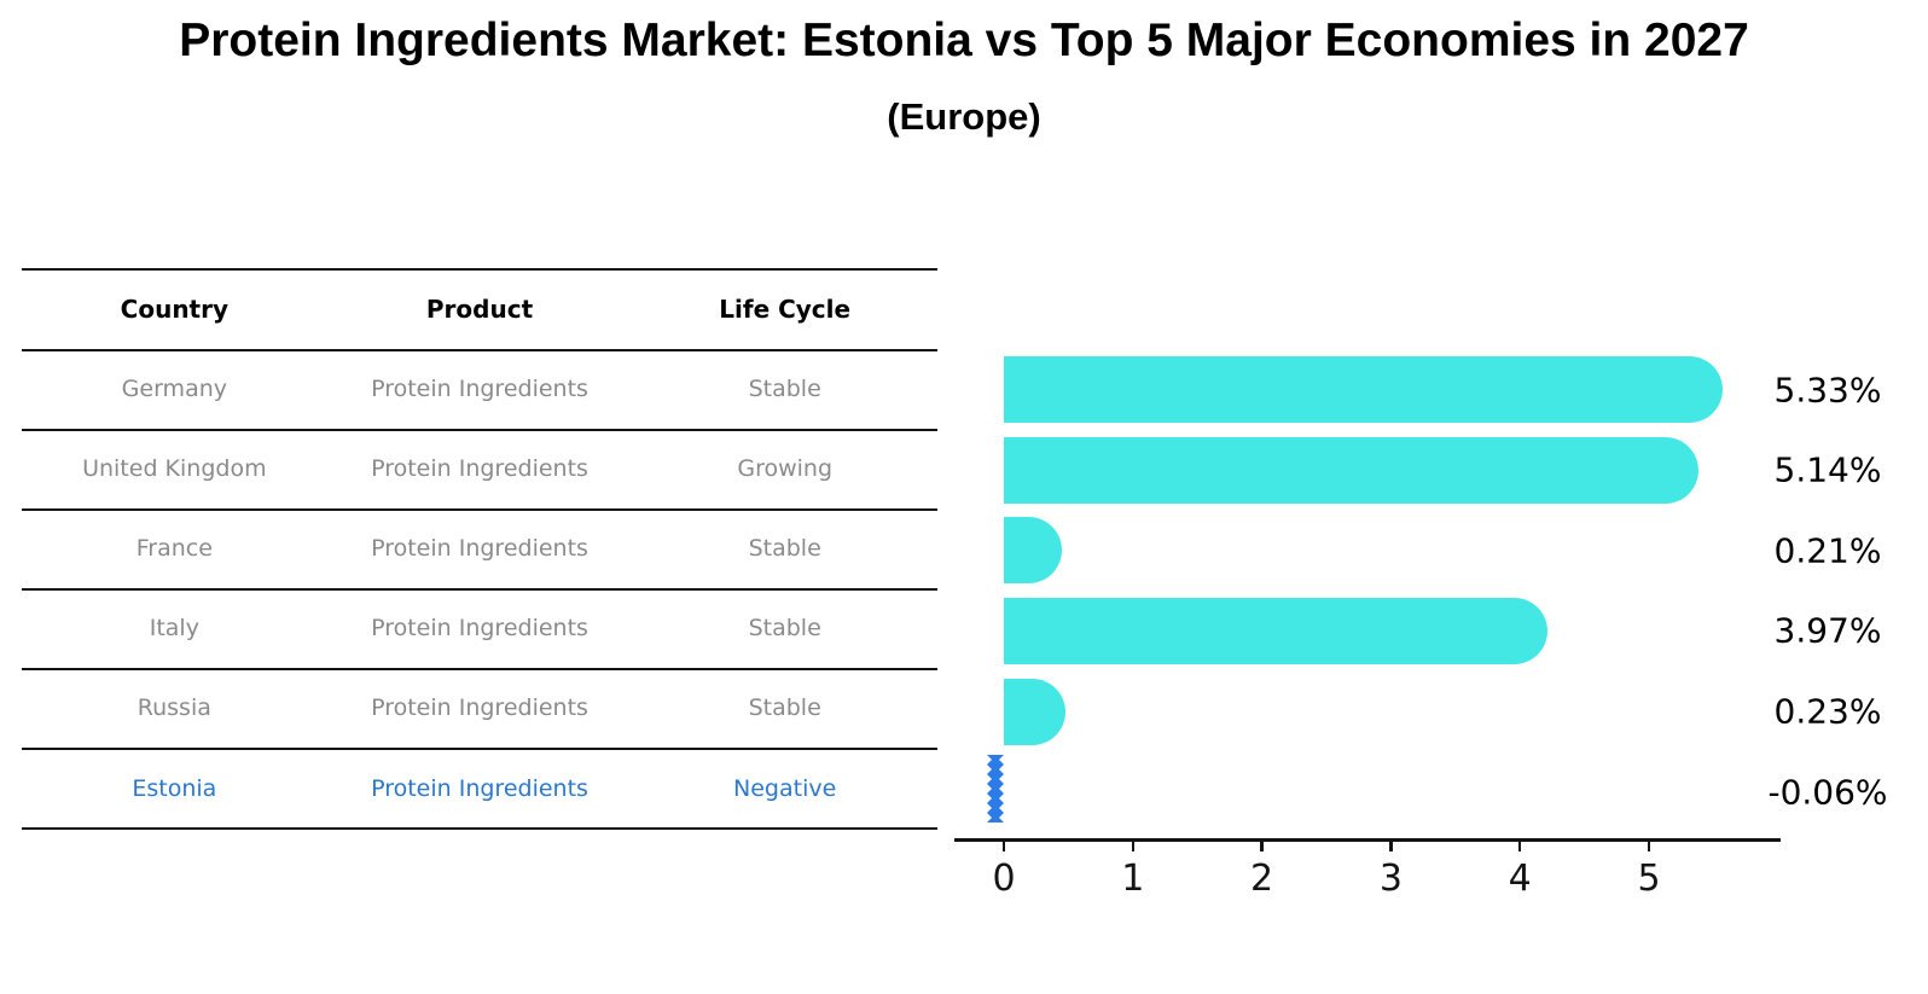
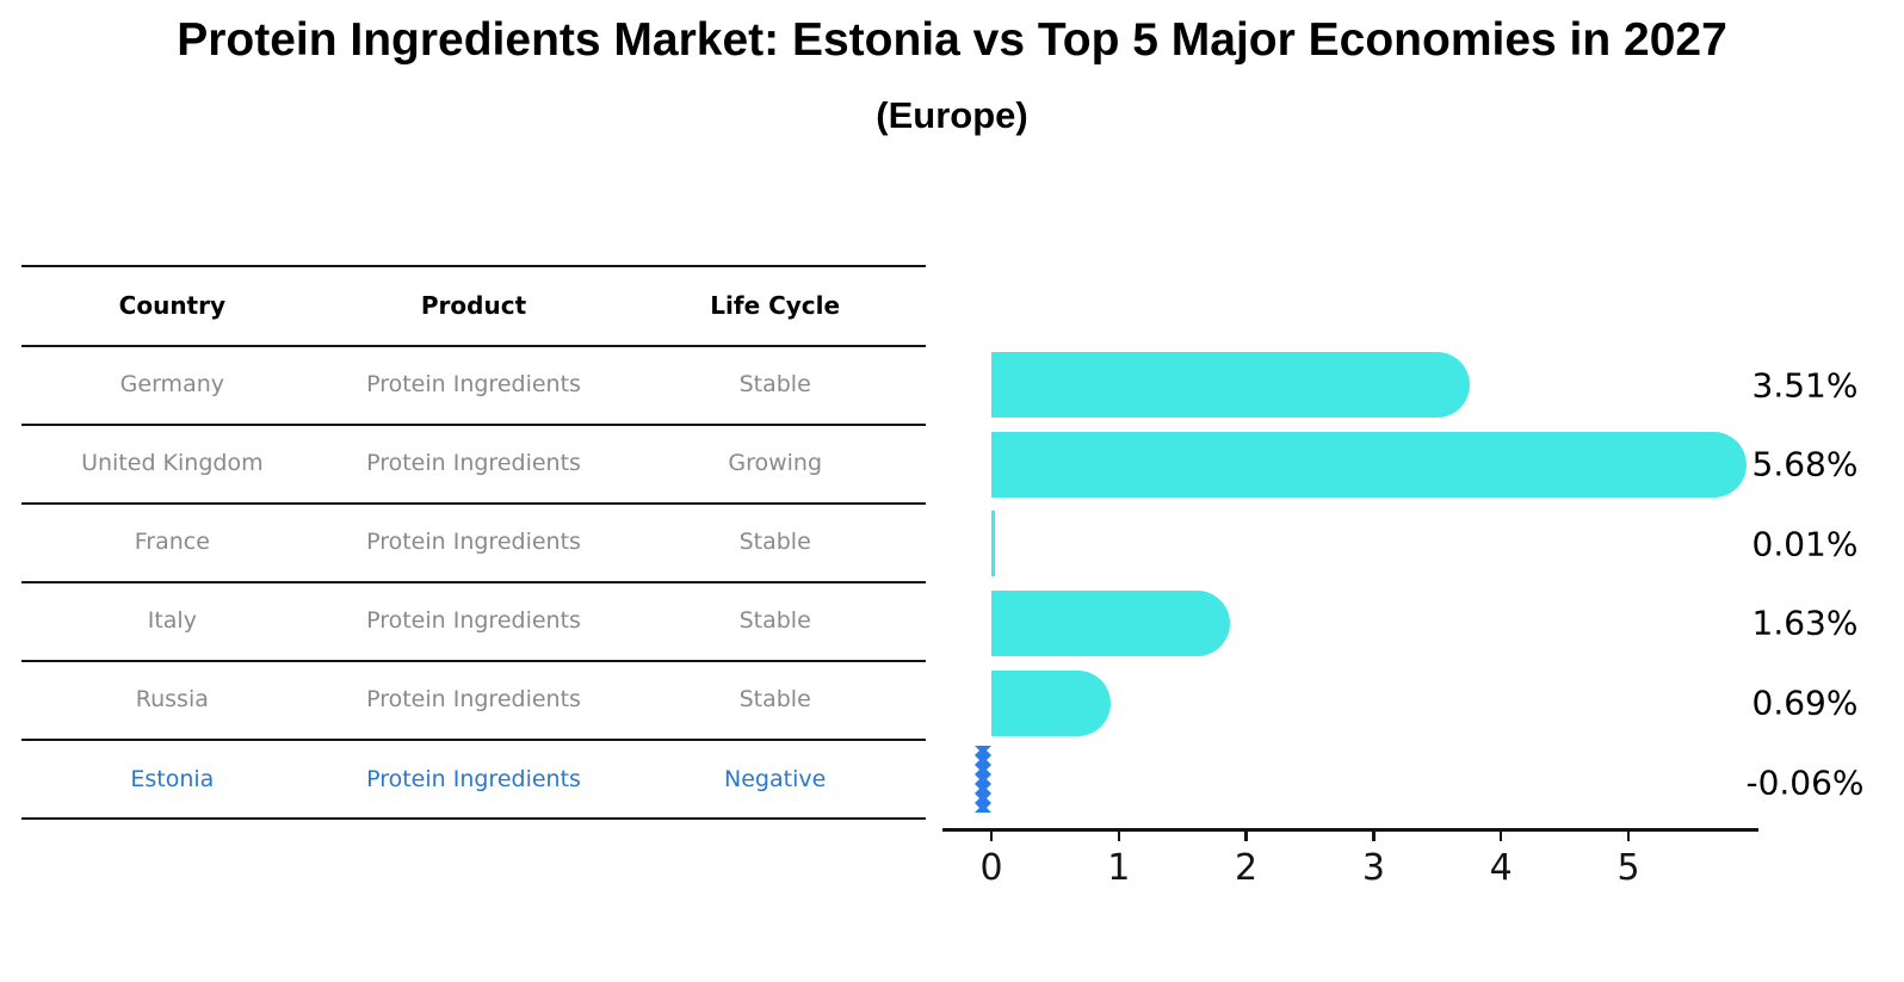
Germany: 5.33% -> 3.51%
United Kingdom: 5.14% -> 5.68%
France: 0.21% -> 0.01%
Italy: 3.97% -> 1.63%
Russia: 0.23% -> 0.69%
